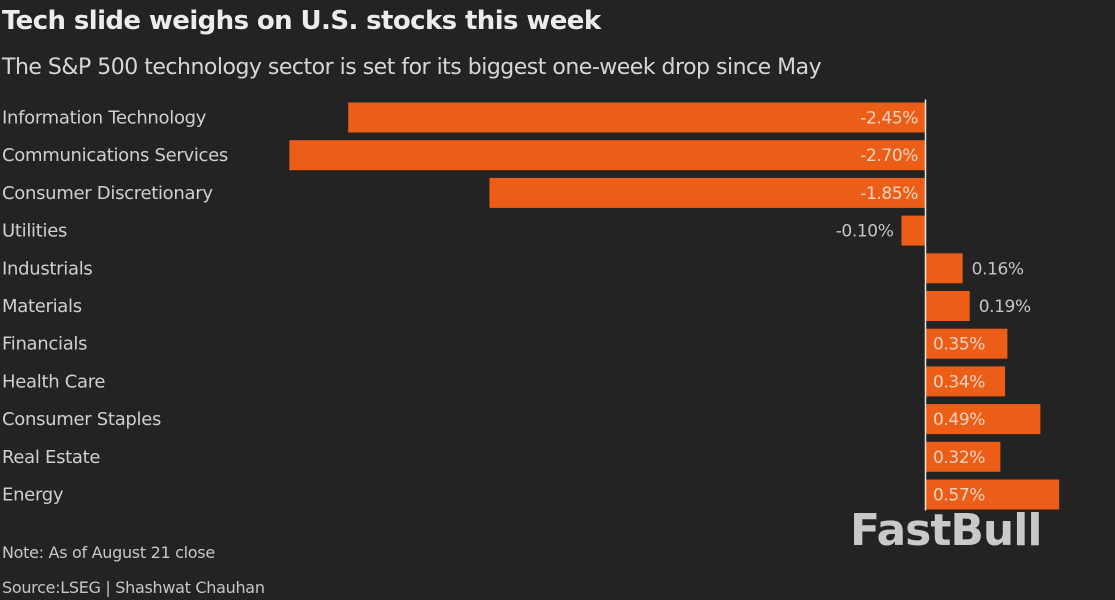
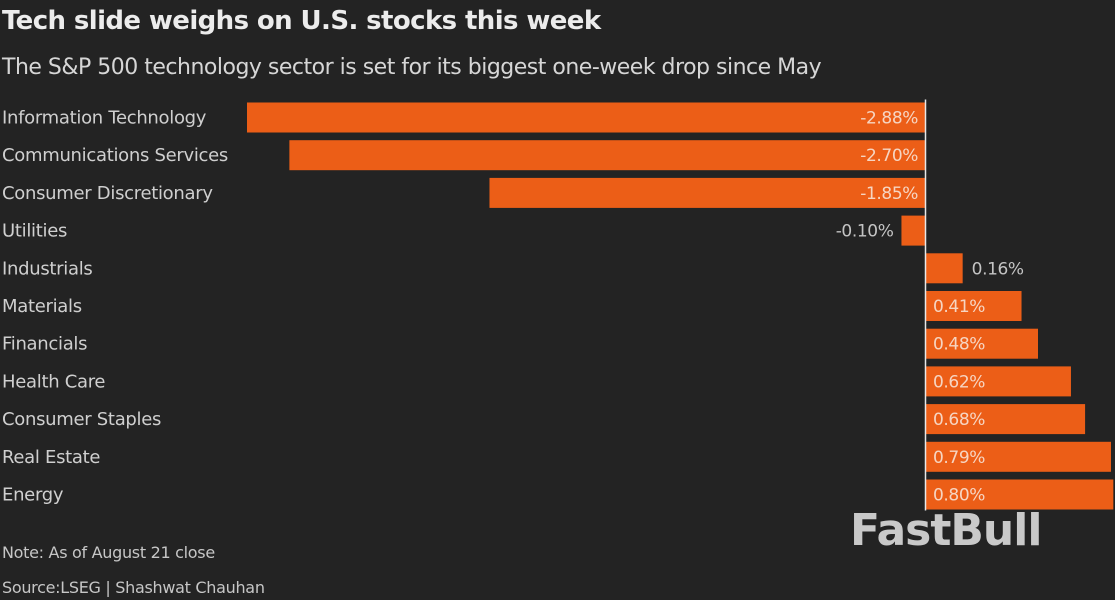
Information Technology: -2.45% -> -2.88%
Materials: 0.19% -> 0.41%
Financials: 0.35% -> 0.48%
Health Care: 0.34% -> 0.62%
Consumer Staples: 0.49% -> 0.68%
Real Estate: 0.32% -> 0.79%
Energy: 0.57% -> 0.80%
